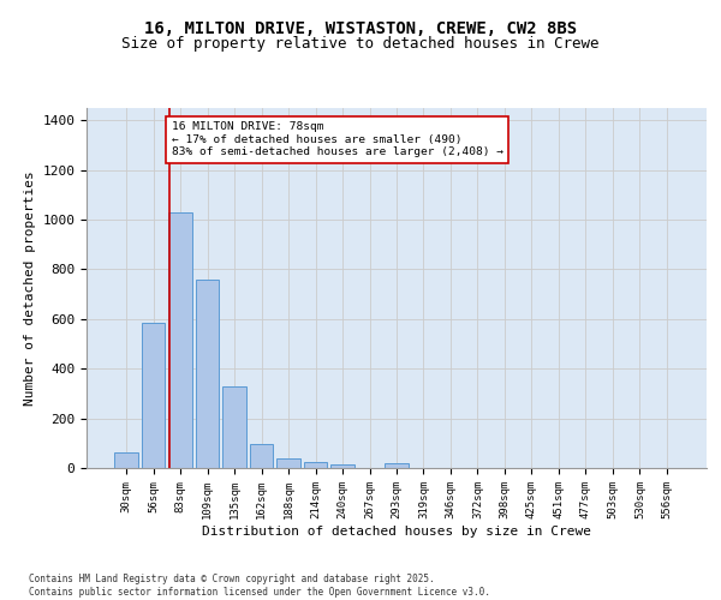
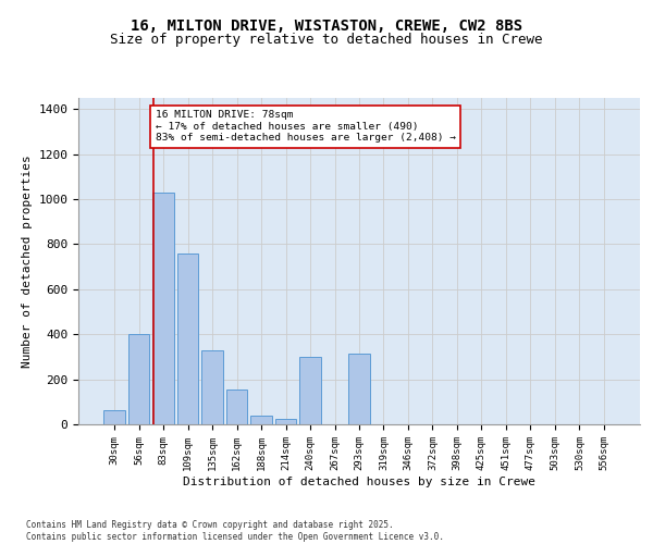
56sqm: 585 -> 400
162sqm: 95 -> 155
240sqm: 14 -> 300
293sqm: 18 -> 315
